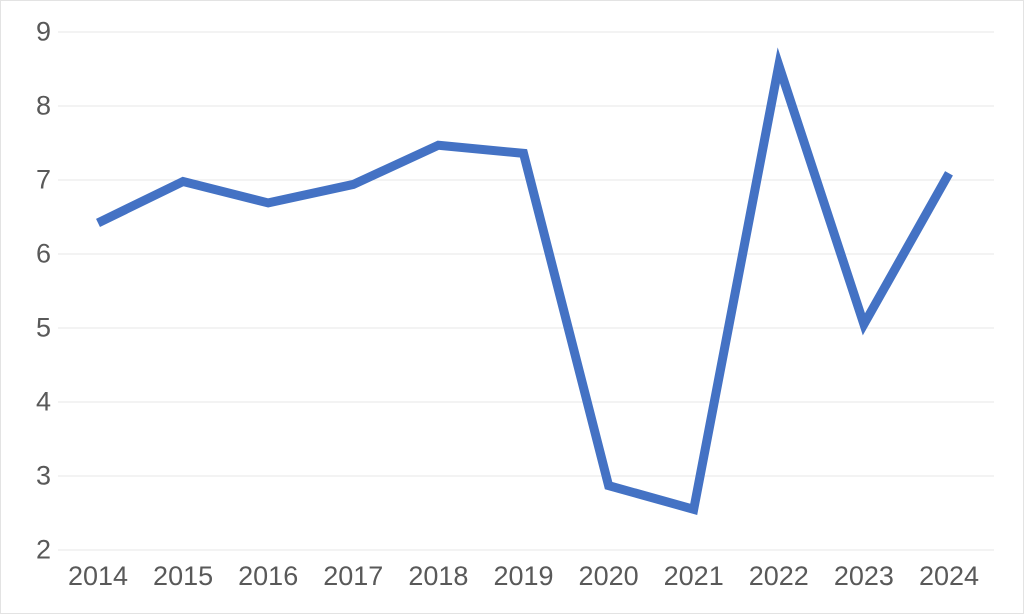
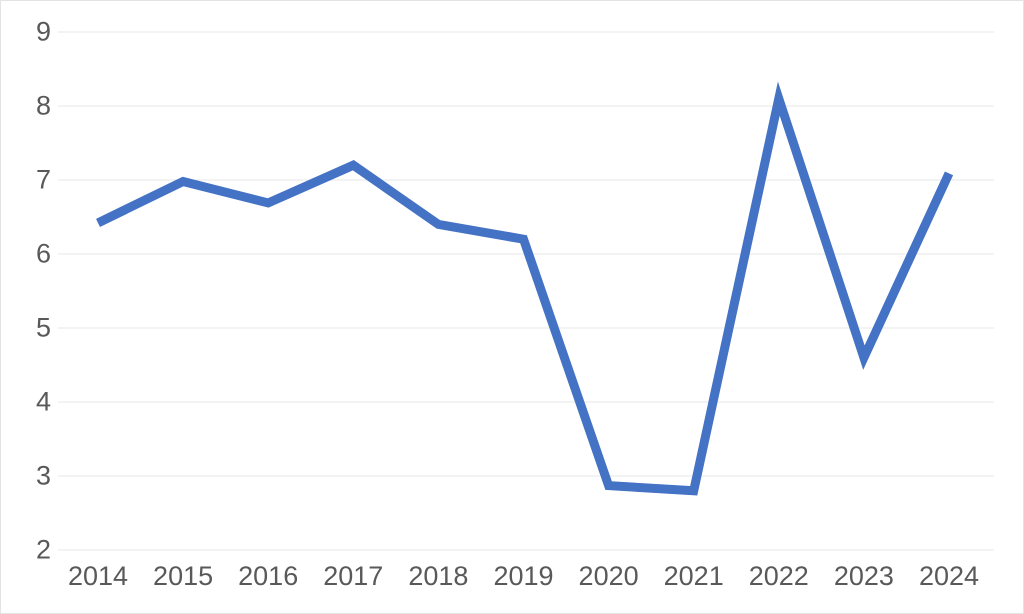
2017: 6.9 -> 7.2
2018: 7.5 -> 6.4
2019: 7.4 -> 6.2
2021: 2.5 -> 2.8
2022: 8.6 -> 8.1
2023: 5.0 -> 4.6
